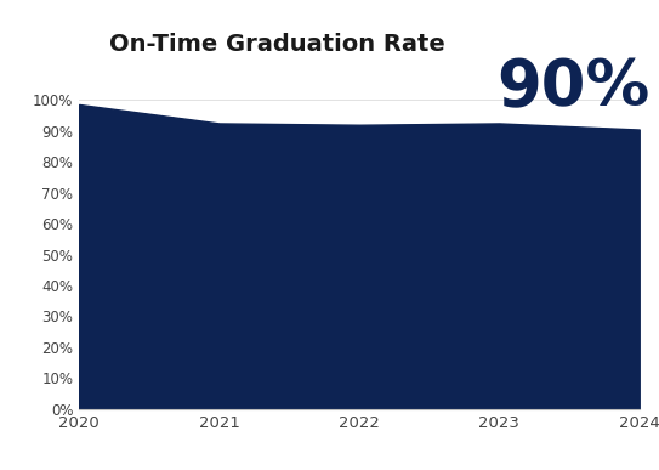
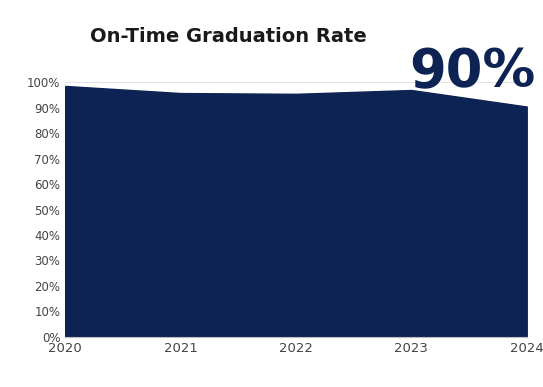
2021: 92.5% -> 95.8%
2022: 92.0% -> 95.5%
2023: 92.5% -> 97.0%
